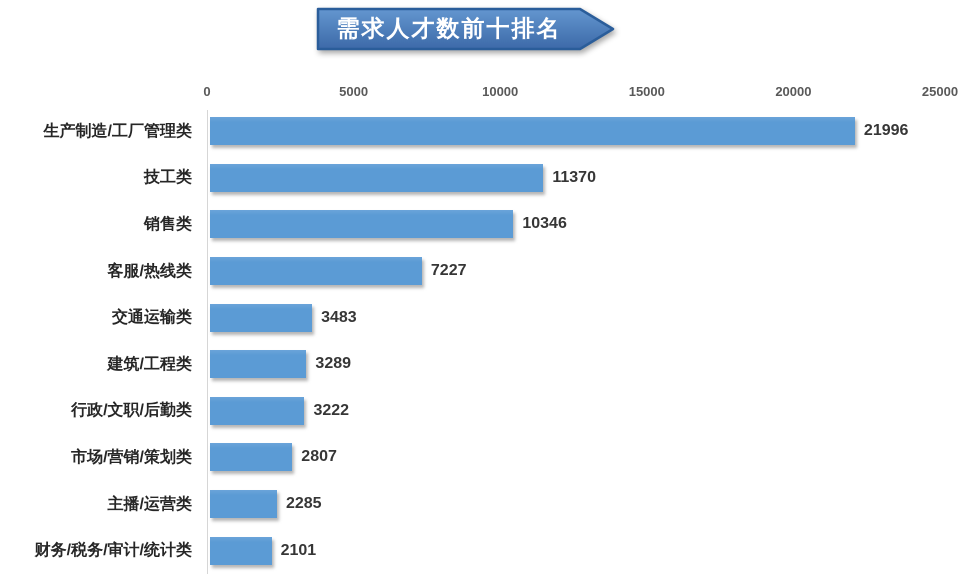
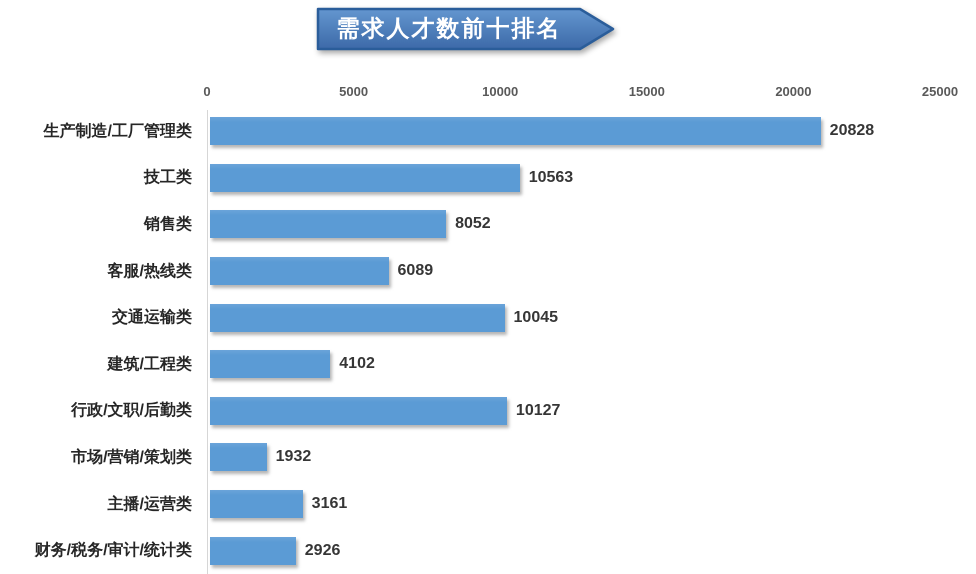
生产制造/工厂管理类: 21996 -> 20828
技工类: 11370 -> 10563
销售类: 10346 -> 8052
客服/热线类: 7227 -> 6089
交通运输类: 3483 -> 10045
建筑/工程类: 3289 -> 4102
行政/文职/后勤类: 3222 -> 10127
市场/营销/策划类: 2807 -> 1932
主播/运营类: 2285 -> 3161
财务/税务/审计/统计类: 2101 -> 2926
